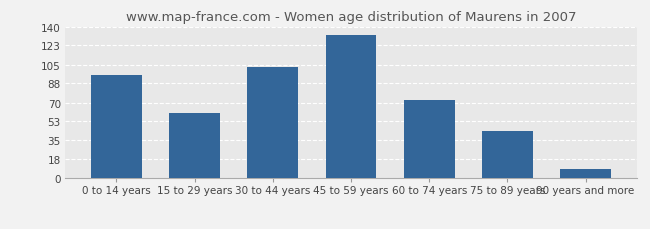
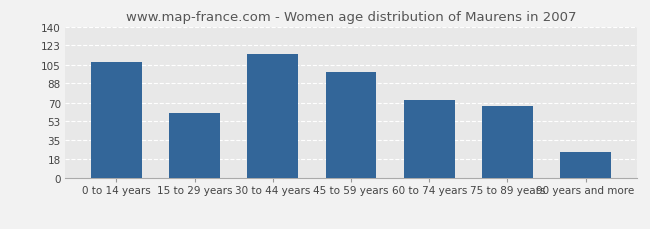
0 to 14 years: 95 -> 107
30 to 44 years: 103 -> 115
45 to 59 years: 132 -> 98
75 to 89 years: 44 -> 67
90 years and more: 9 -> 24
